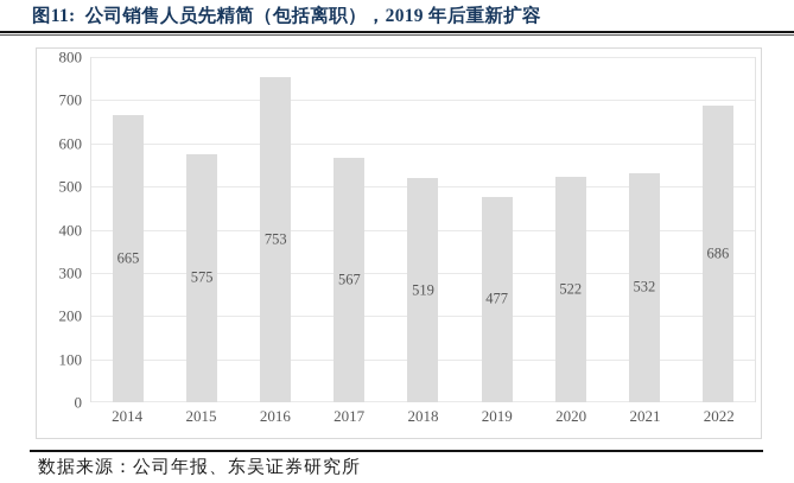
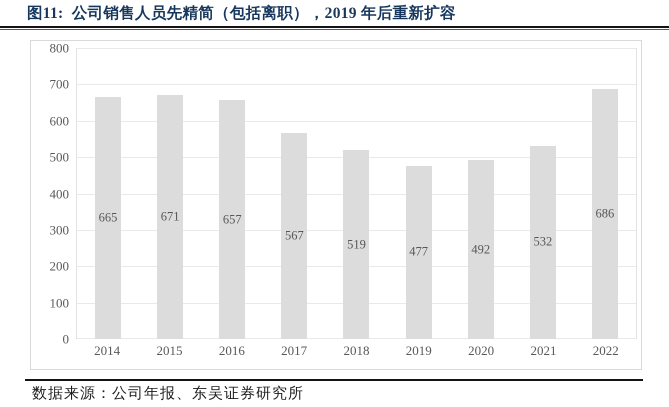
2015: 575 -> 671
2016: 753 -> 657
2020: 522 -> 492
